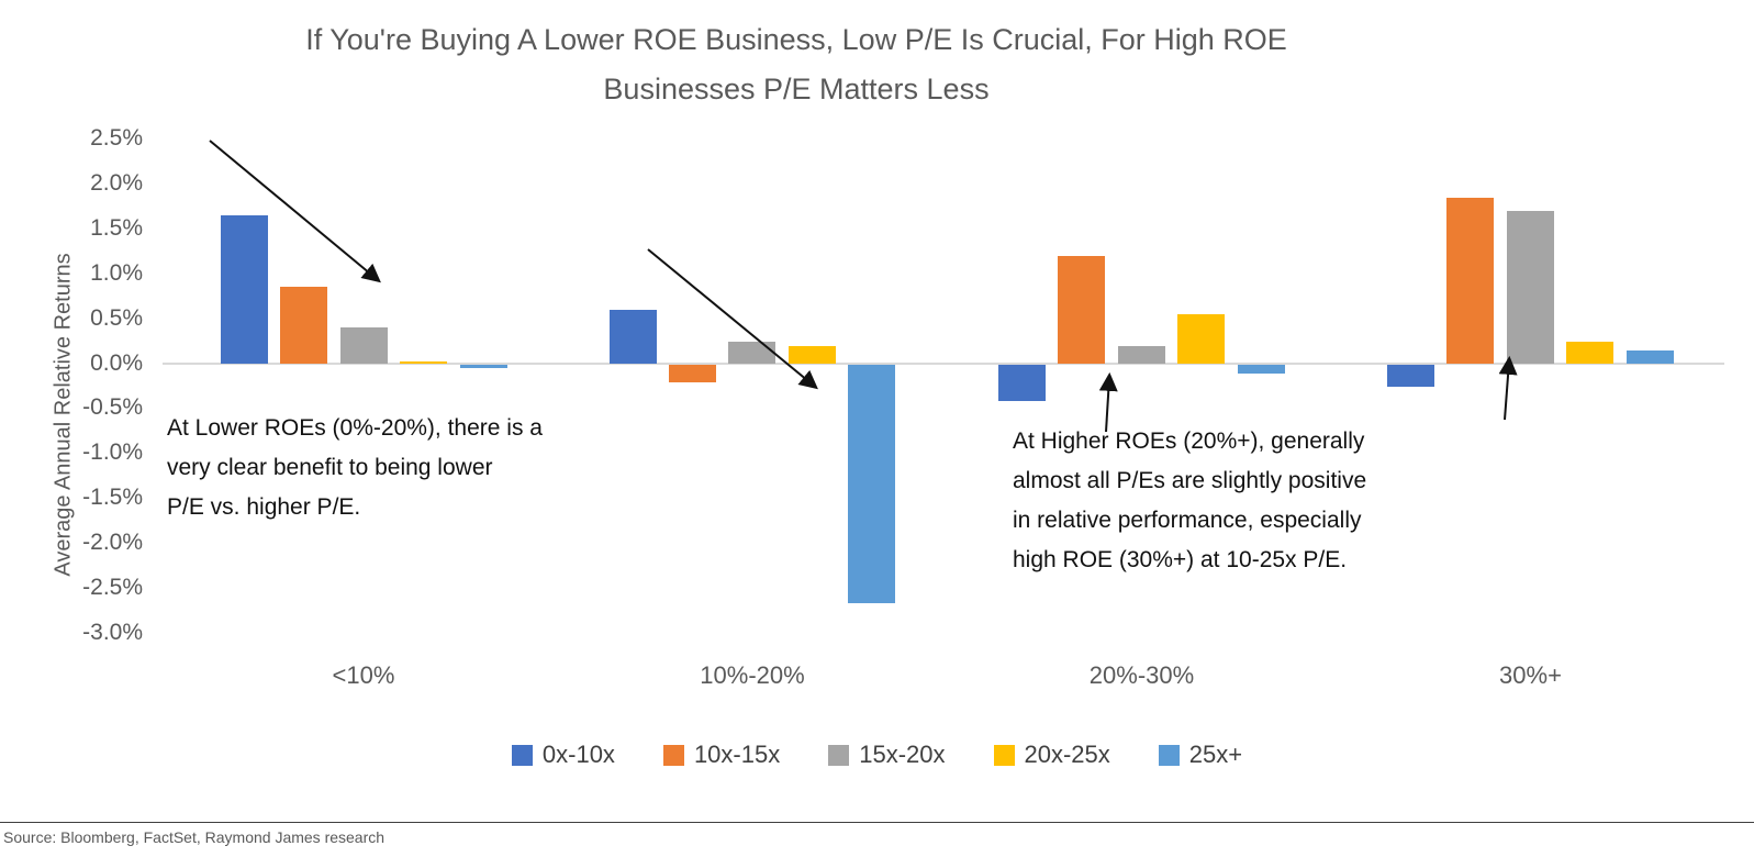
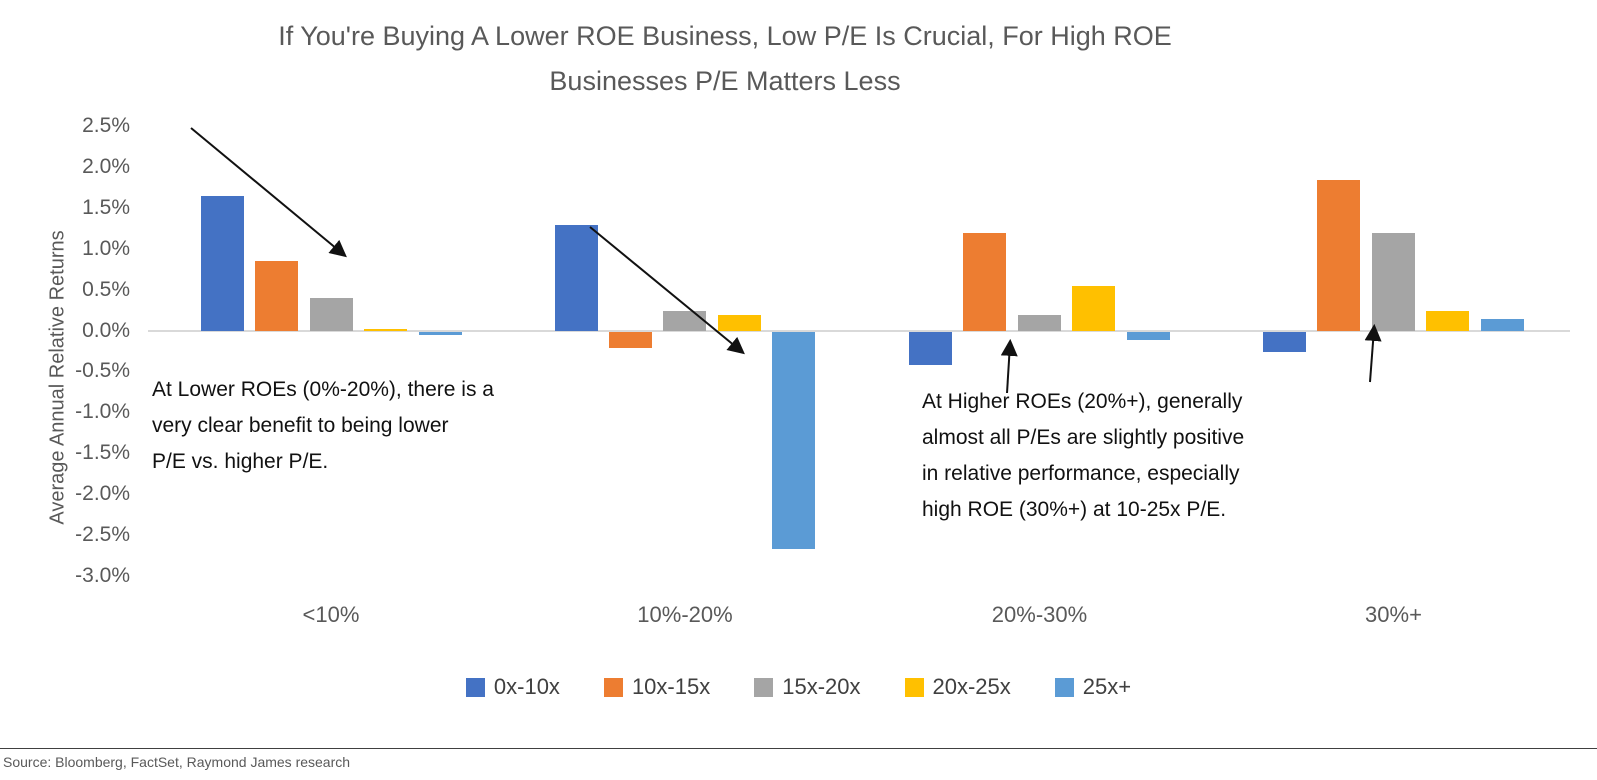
0x-10x/10%-20%: 0.6% -> 1.3%
15x-20x/30%+: 1.7% -> 1.2%
